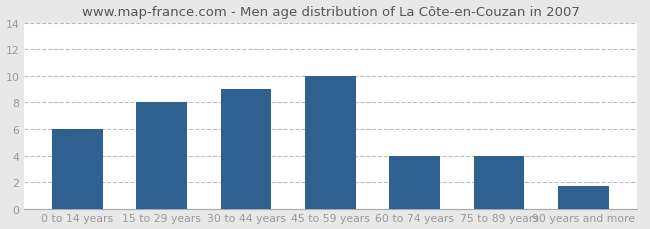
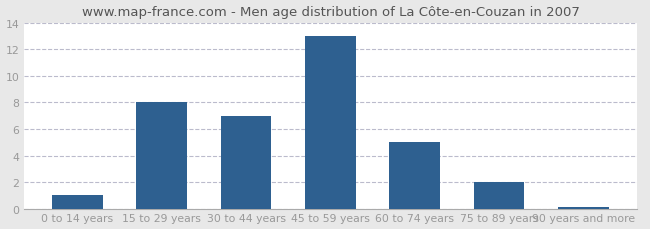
0 to 14 years: 6.0 -> 1.0
30 to 44 years: 9.0 -> 7.0
45 to 59 years: 10.0 -> 13.0
60 to 74 years: 4.0 -> 5.0
75 to 89 years: 4.0 -> 2.0
90 years and more: 1.7 -> 0.1
